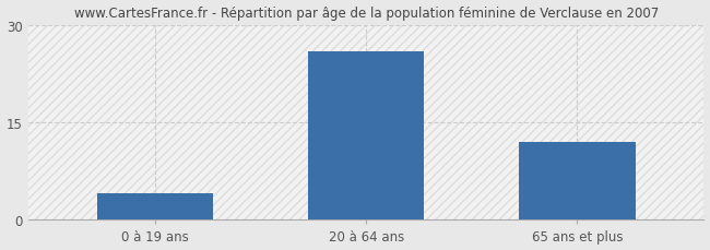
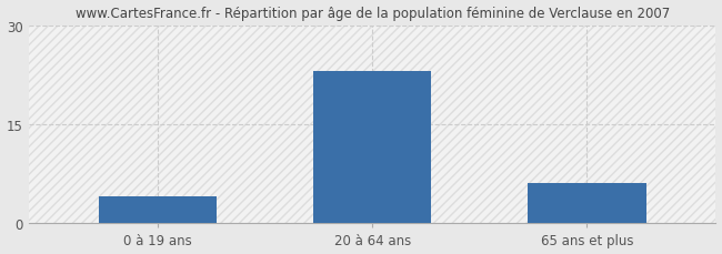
20 à 64 ans: 26 -> 23
65 ans et plus: 12 -> 6
